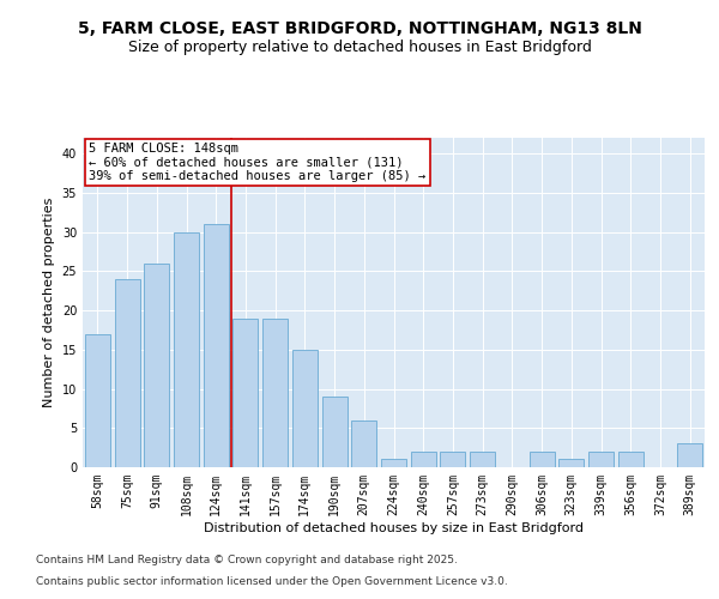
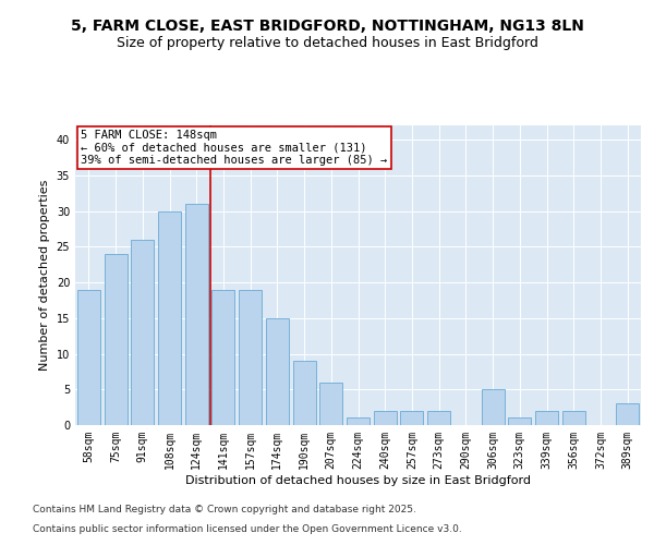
58sqm: 17 -> 19
306sqm: 2 -> 5
